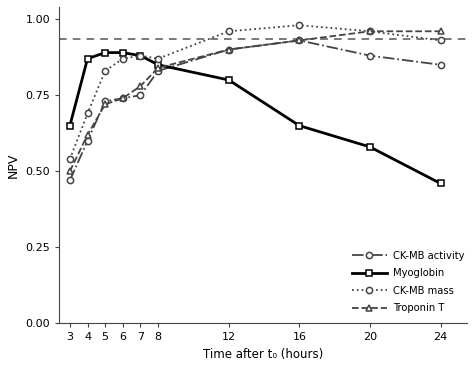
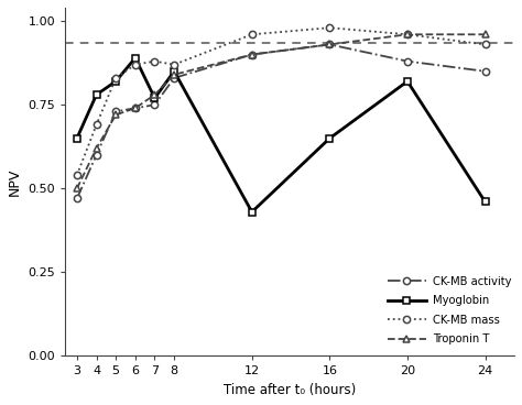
Myoglobin/4: 0.87 -> 0.78
Myoglobin/5: 0.89 -> 0.82
Myoglobin/7: 0.88 -> 0.77
Myoglobin/12: 0.80 -> 0.43
Myoglobin/20: 0.58 -> 0.82
